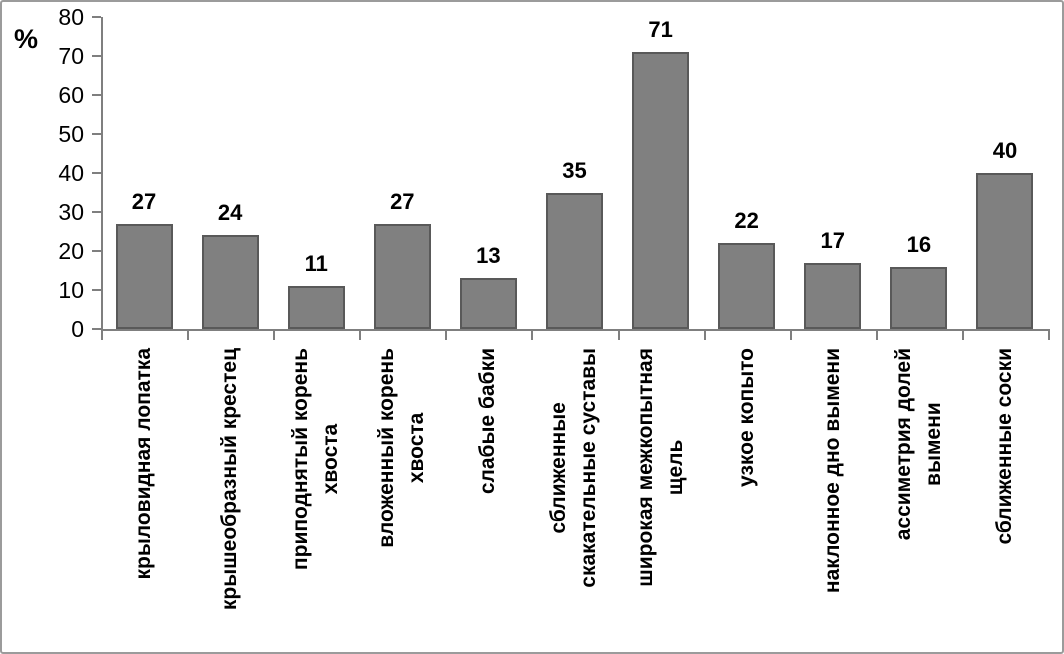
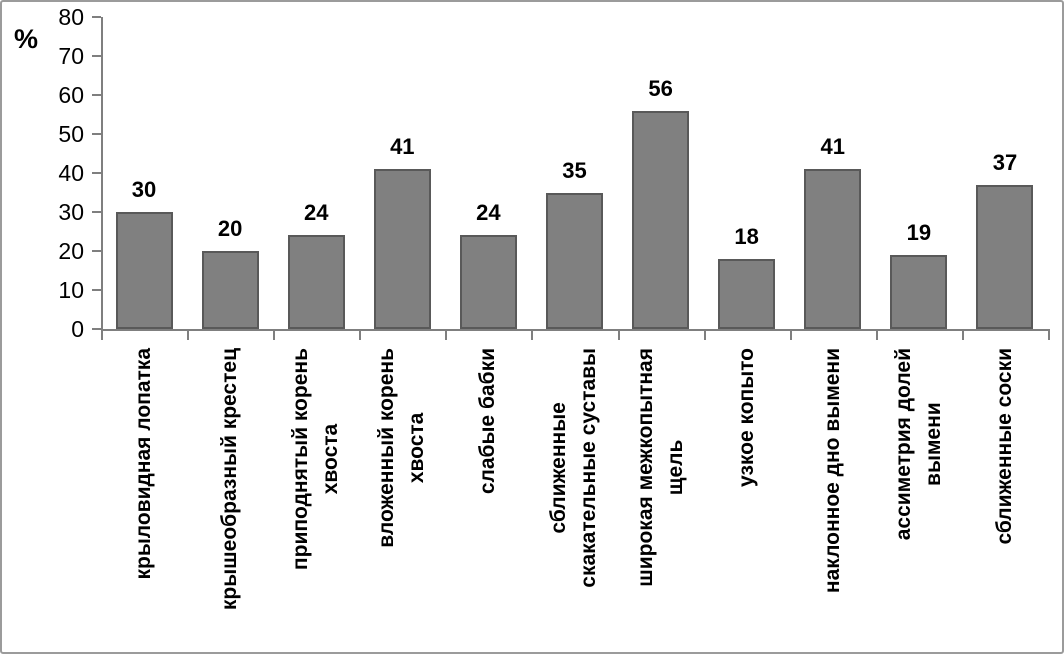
крыловидная лопатка: 27 -> 30
крышеобразный крестец: 24 -> 20
приподнятый корень хвоста: 11 -> 24
вложенный корень хвоста: 27 -> 41
слабые бабки: 13 -> 24
широкая межкопытная щель: 71 -> 56
узкое копыто: 22 -> 18
наклонное дно вымени: 17 -> 41
ассиметрия долей вымени: 16 -> 19
сближенные соски: 40 -> 37
